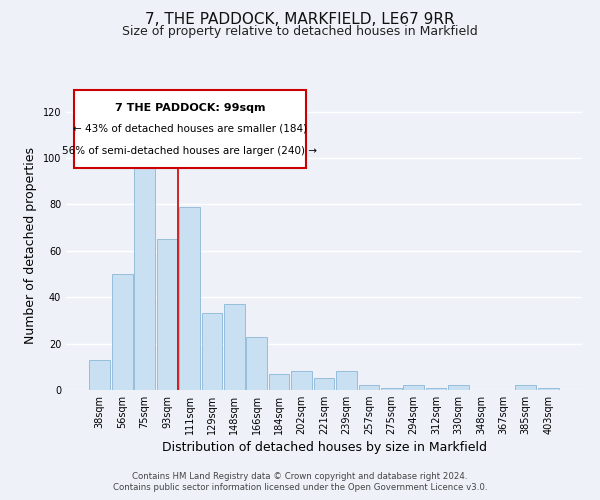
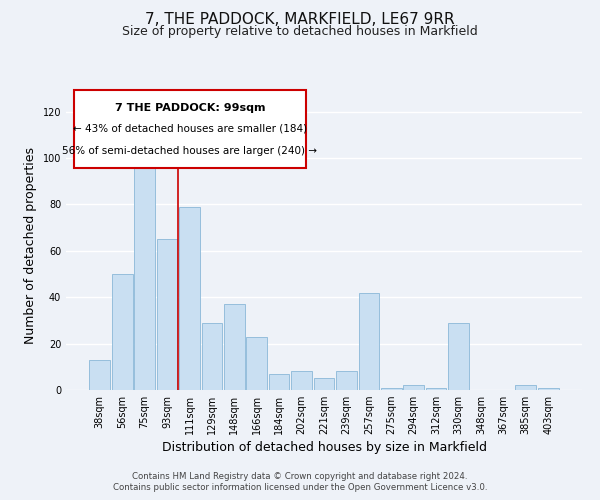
129sqm: 33 -> 29
257sqm: 2 -> 42
330sqm: 2 -> 29
